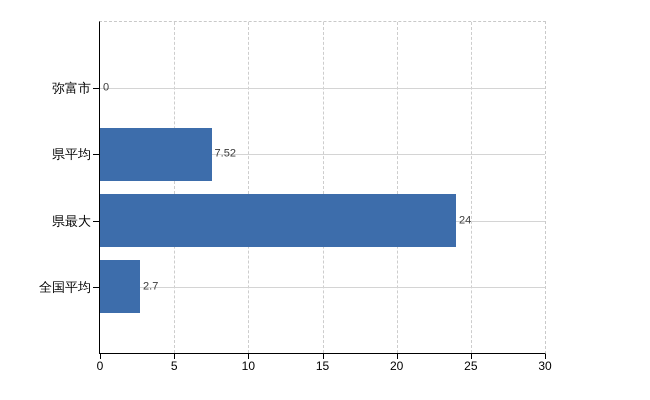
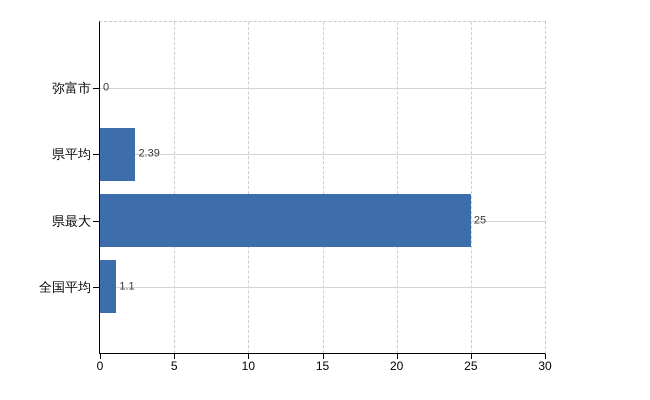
県平均: 7.52 -> 2.39
県最大: 24 -> 25
全国平均: 2.7 -> 1.1
